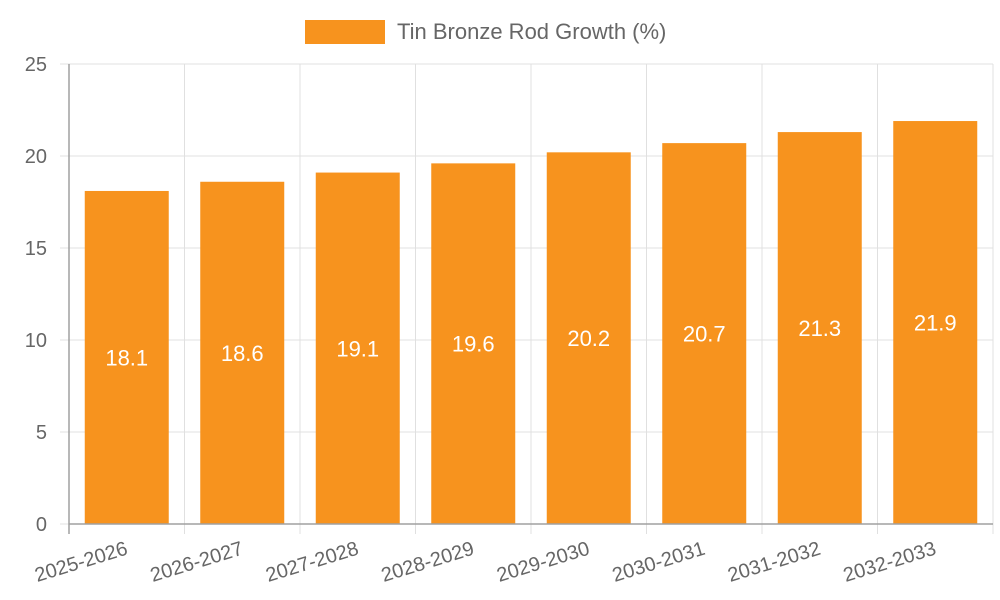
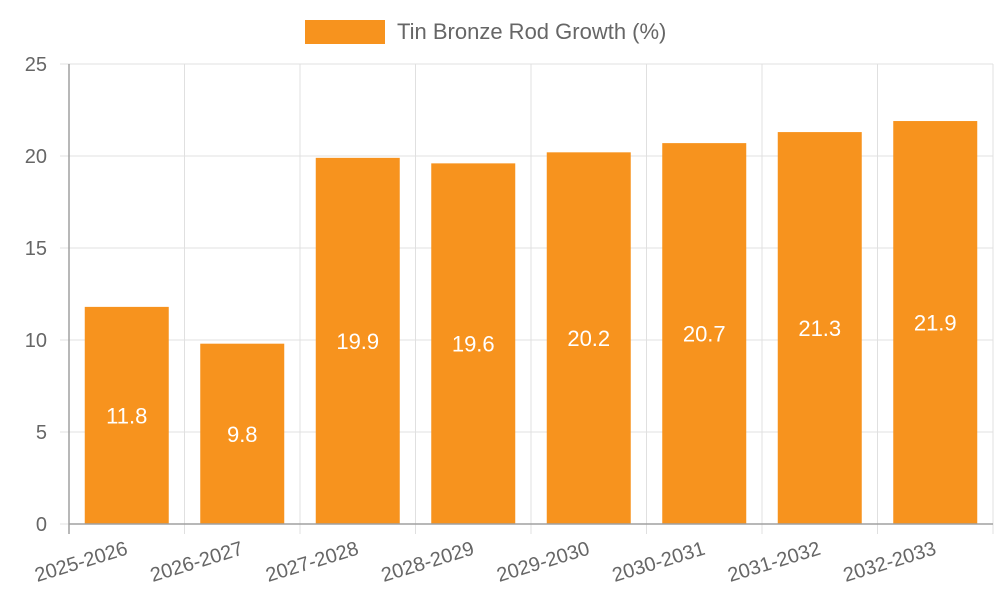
2025-2026: 18.1 -> 11.8
2026-2027: 18.6 -> 9.8
2027-2028: 19.1 -> 19.9
